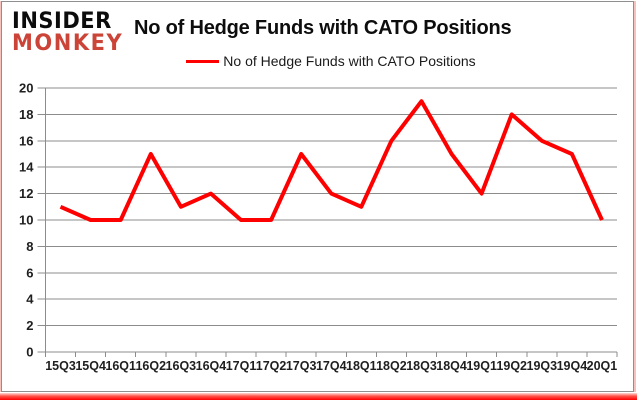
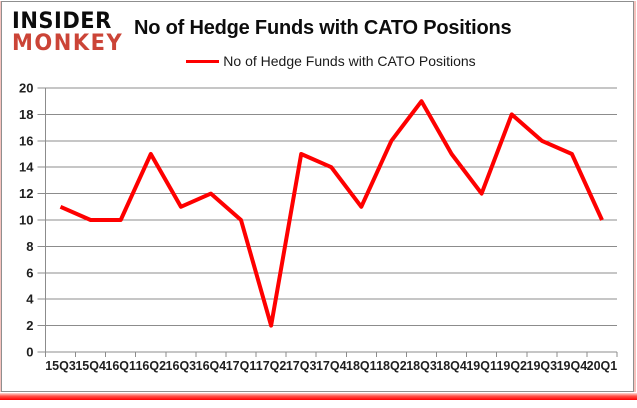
17Q2: 10 -> 2
17Q4: 12 -> 14
